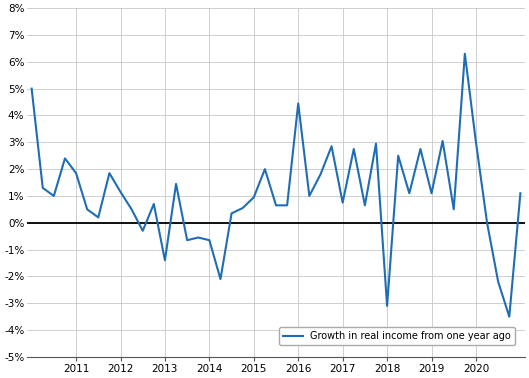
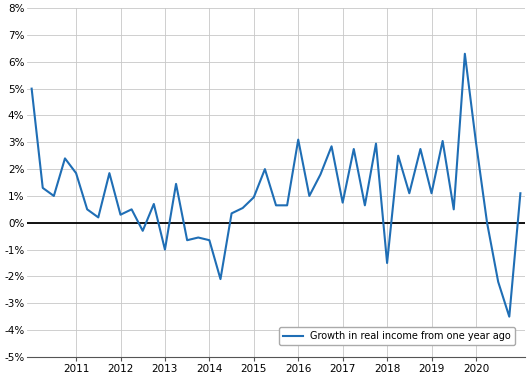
2012: 1.15% -> 0.30%
2013: -1.40% -> -1.00%
2016: 4.45% -> 3.10%
2018: -3.10% -> -1.50%
